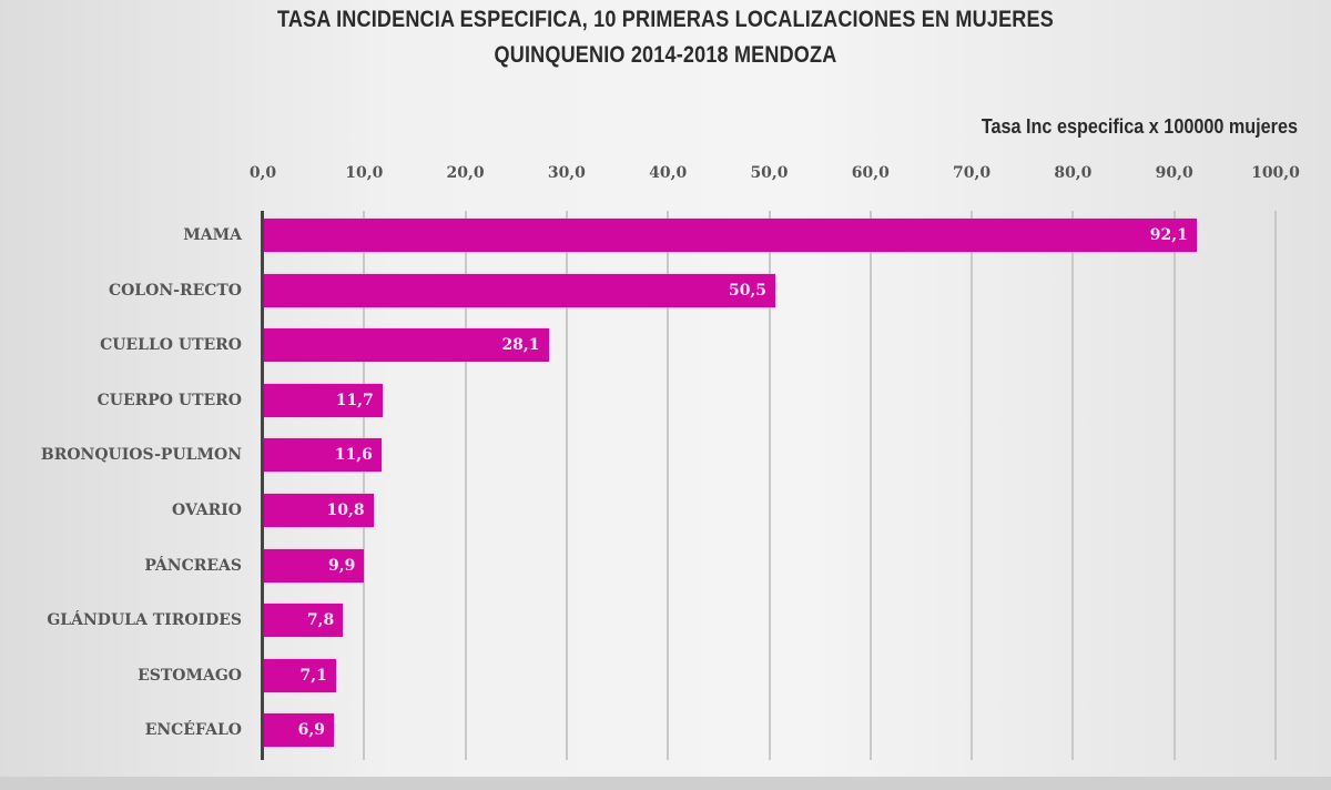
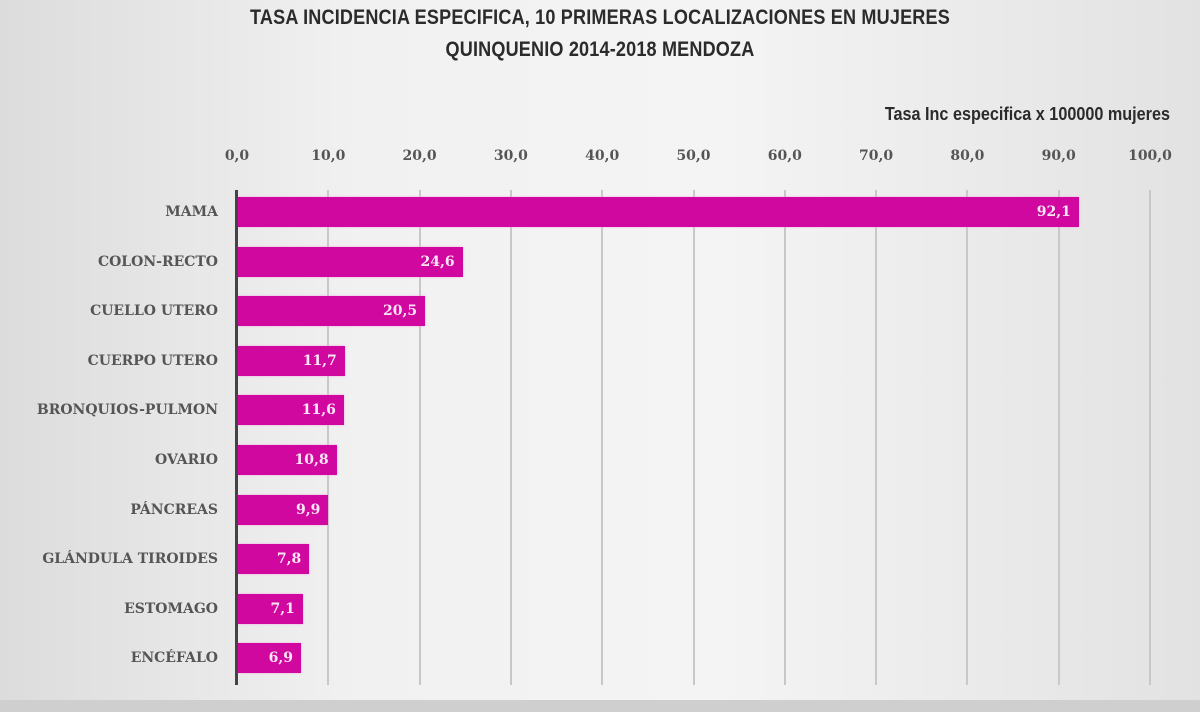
COLON-RECTO: 50,5 -> 24,6
CUELLO UTERO: 28,1 -> 20,5
